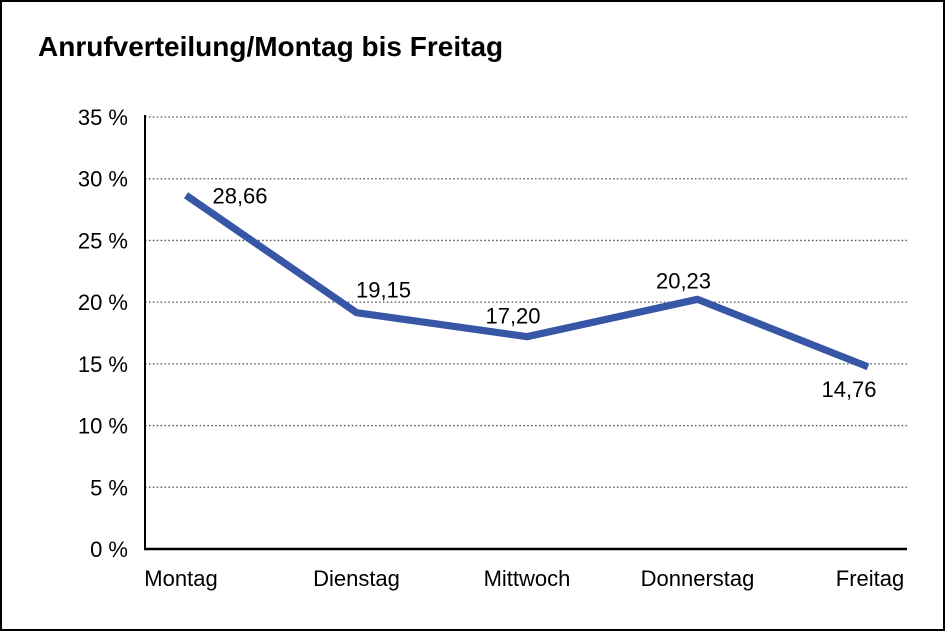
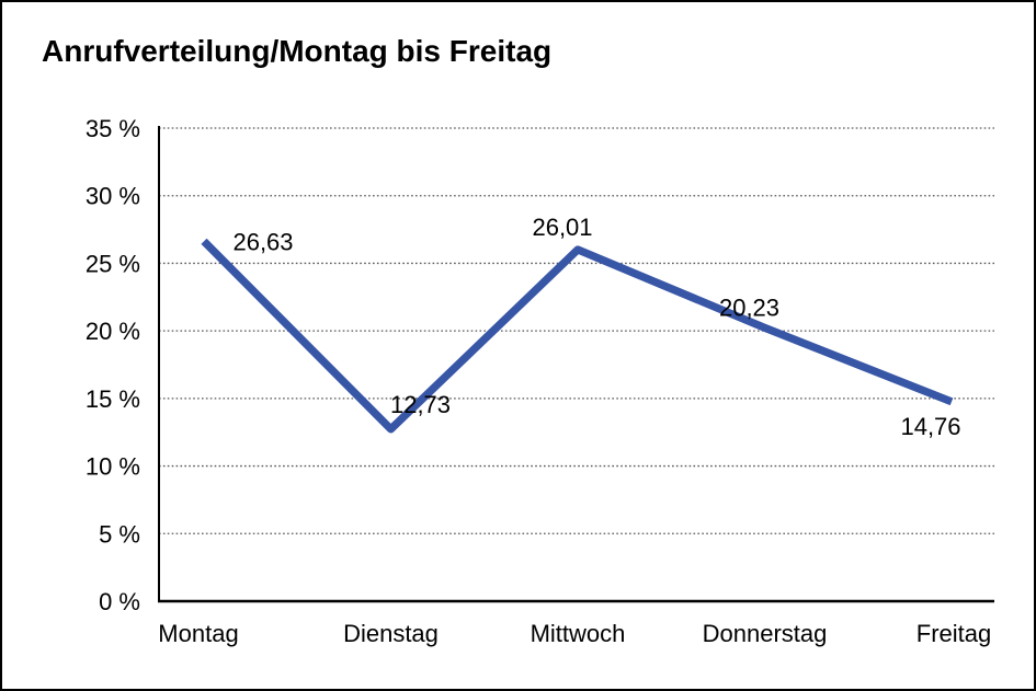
Montag: 28,66 -> 26,63
Dienstag: 19,15 -> 12,73
Mittwoch: 17,20 -> 26,01
